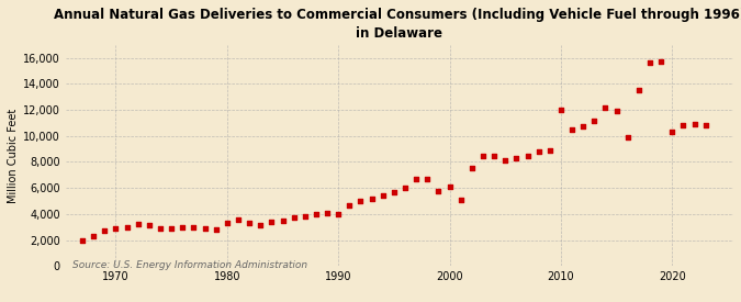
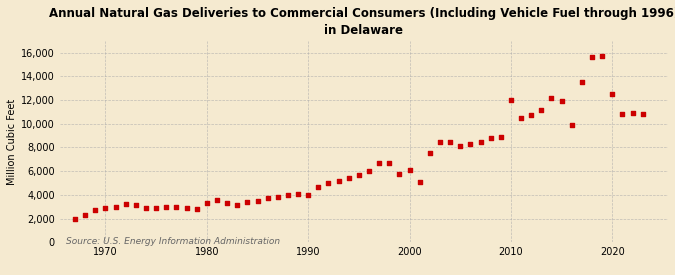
2020: 10,300 -> 12,500
